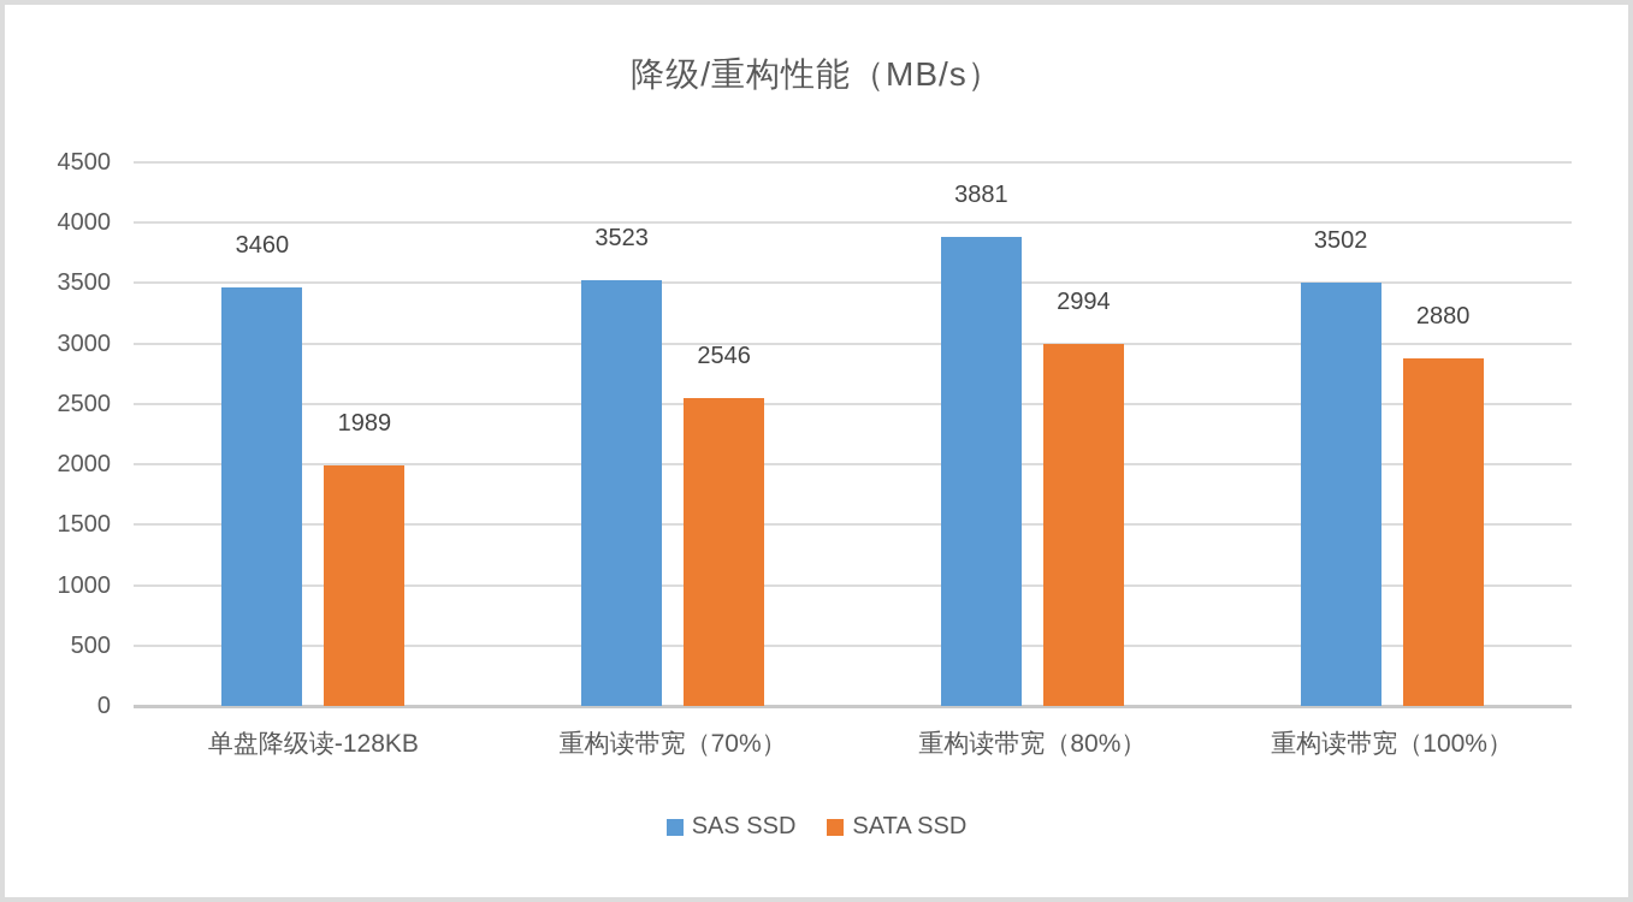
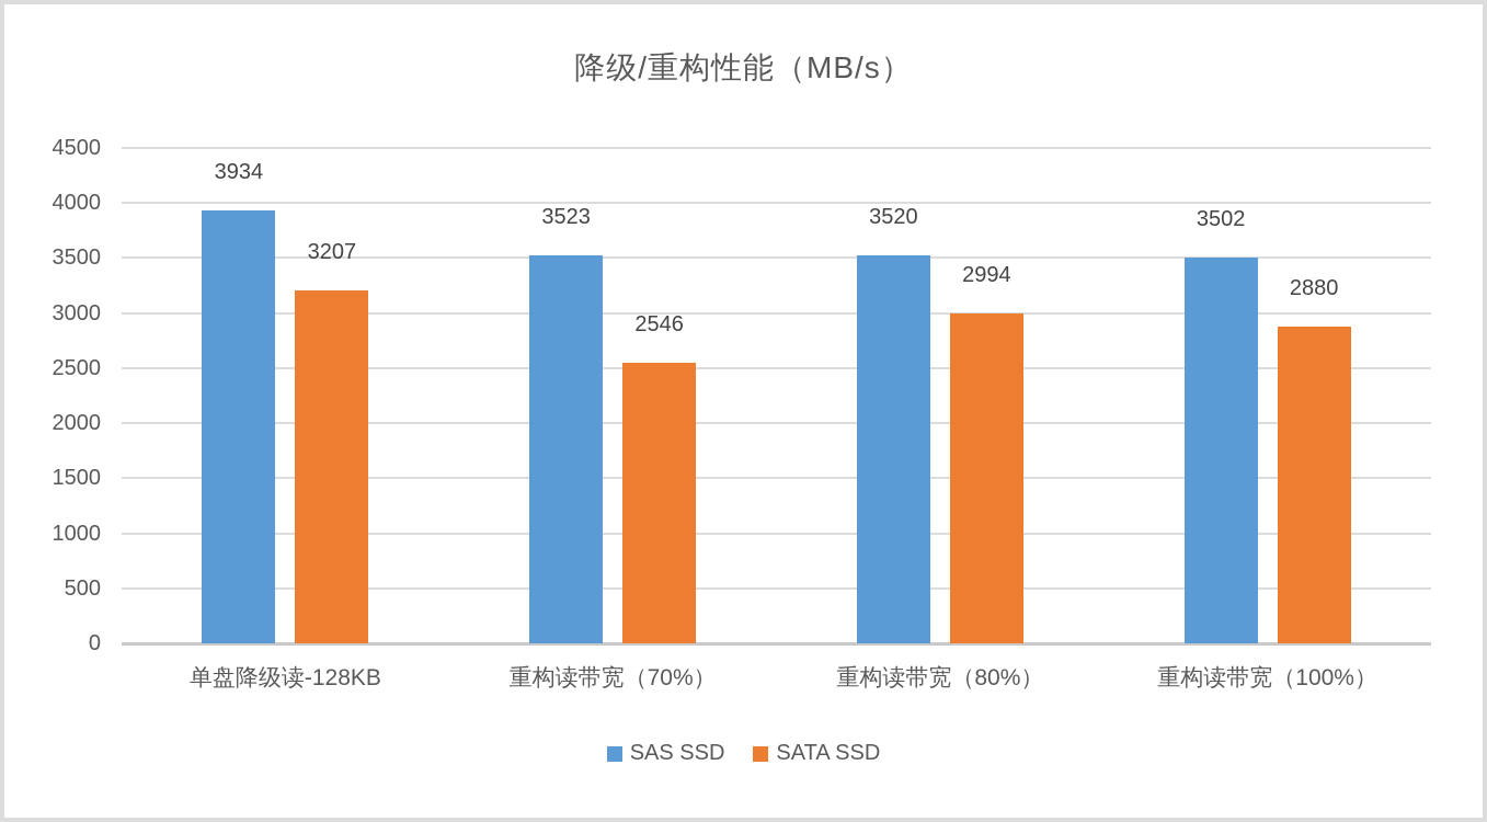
SAS SSD/单盘降级读-128KB: 3460 -> 3934
SATA SSD/单盘降级读-128KB: 1989 -> 3207
SAS SSD/重构读带宽（80%）: 3881 -> 3520
